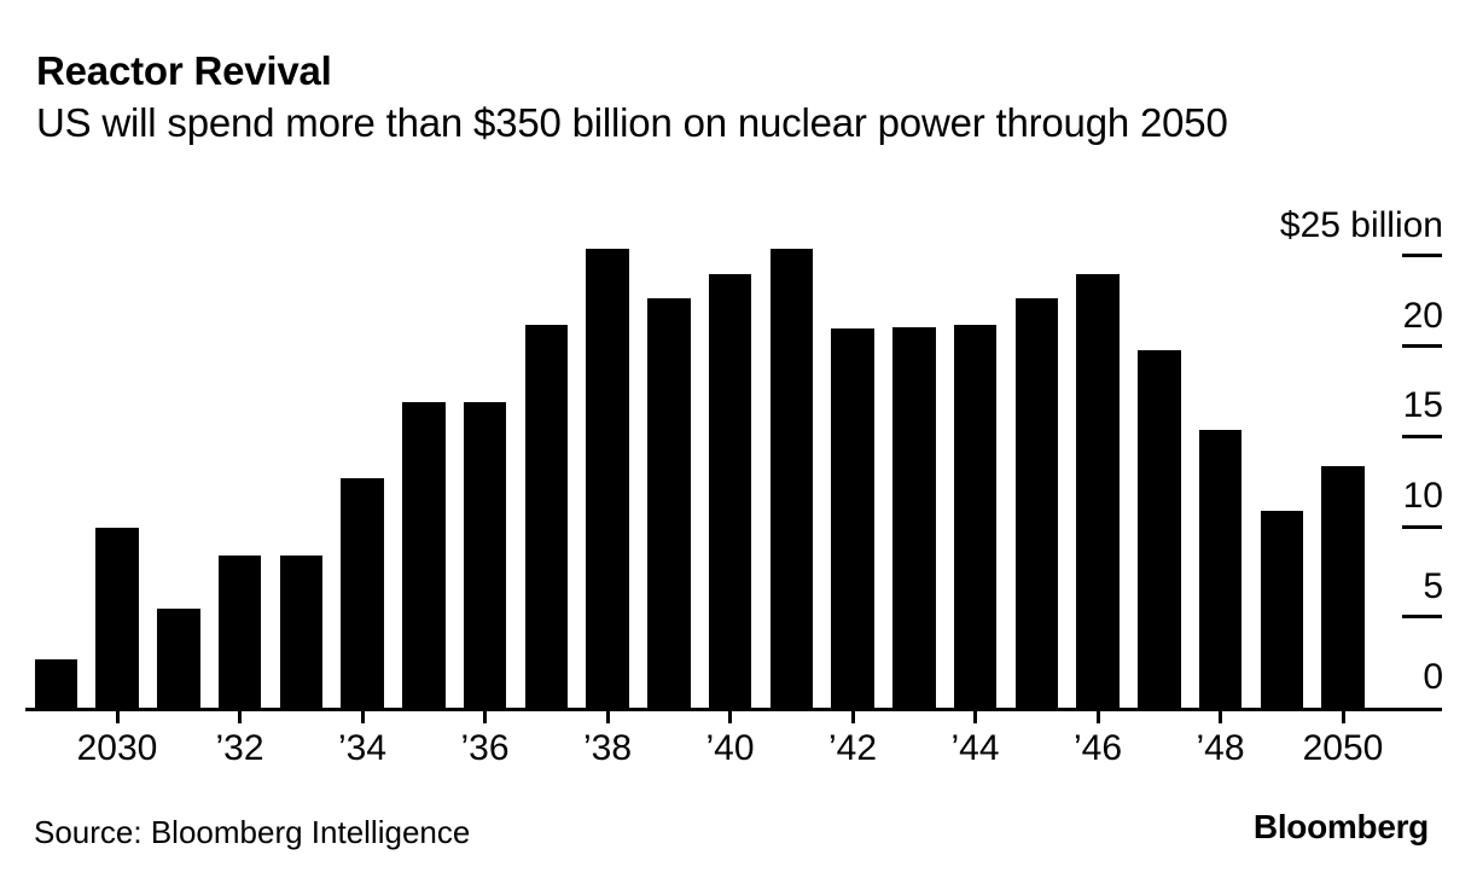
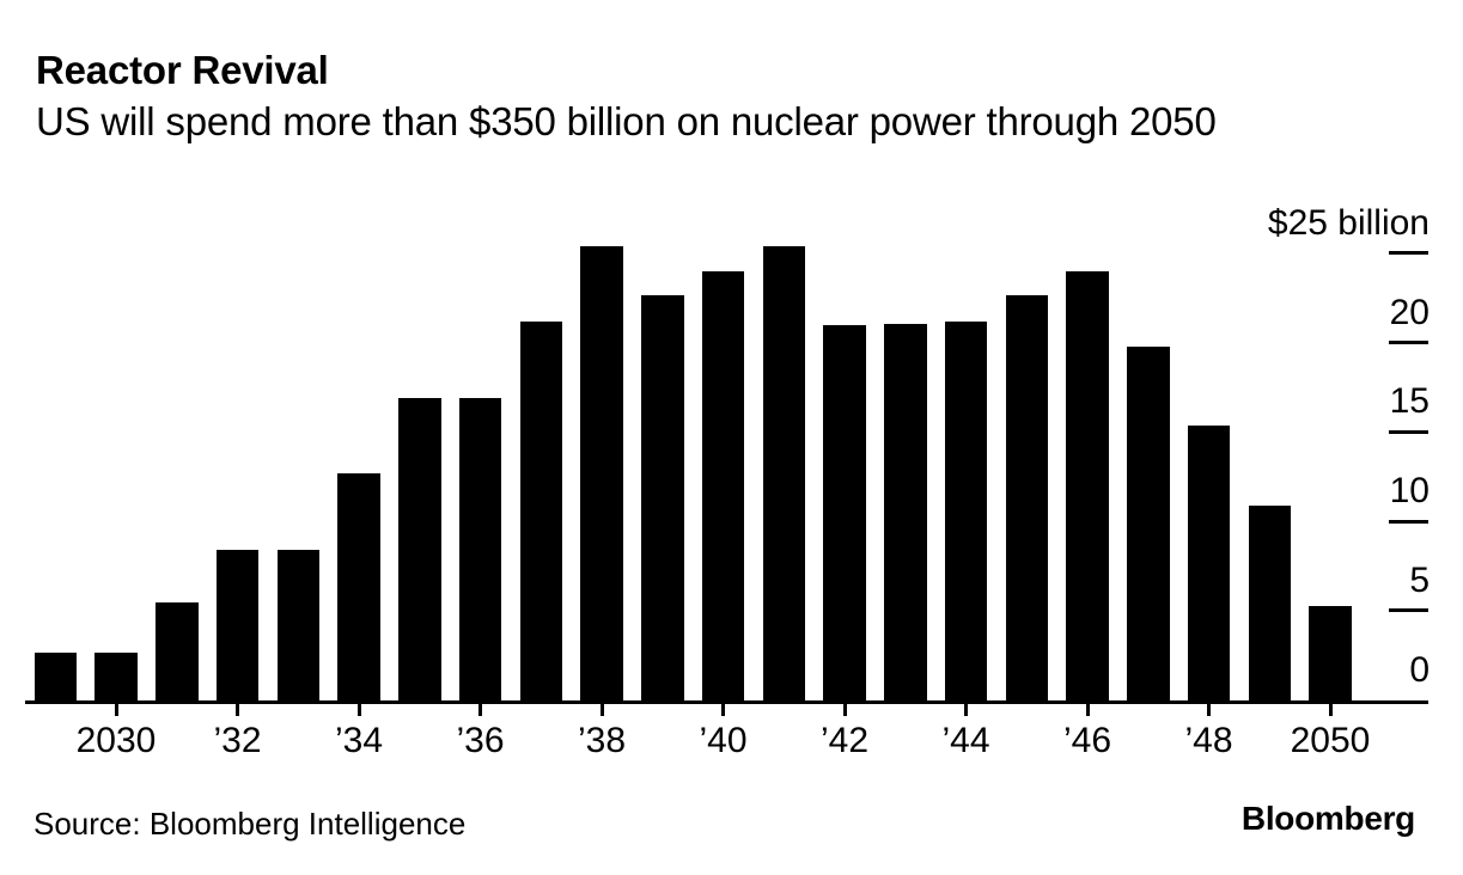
2030: 10.0 -> 2.7
2050: 13.4 -> 5.3
